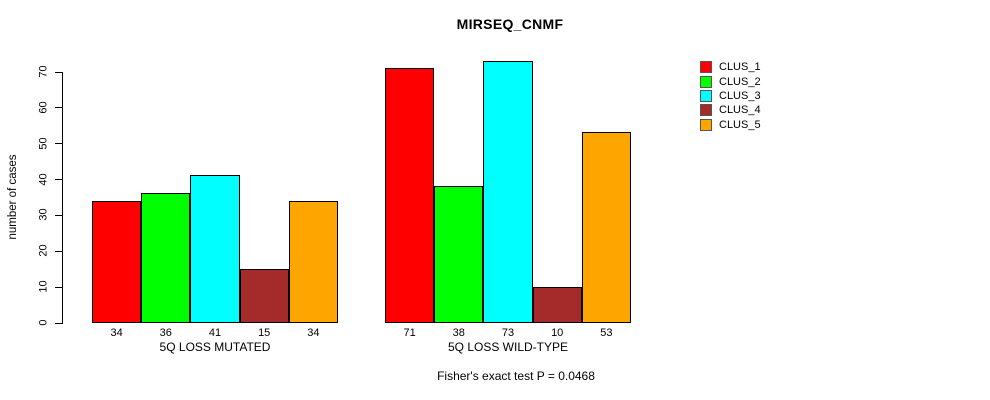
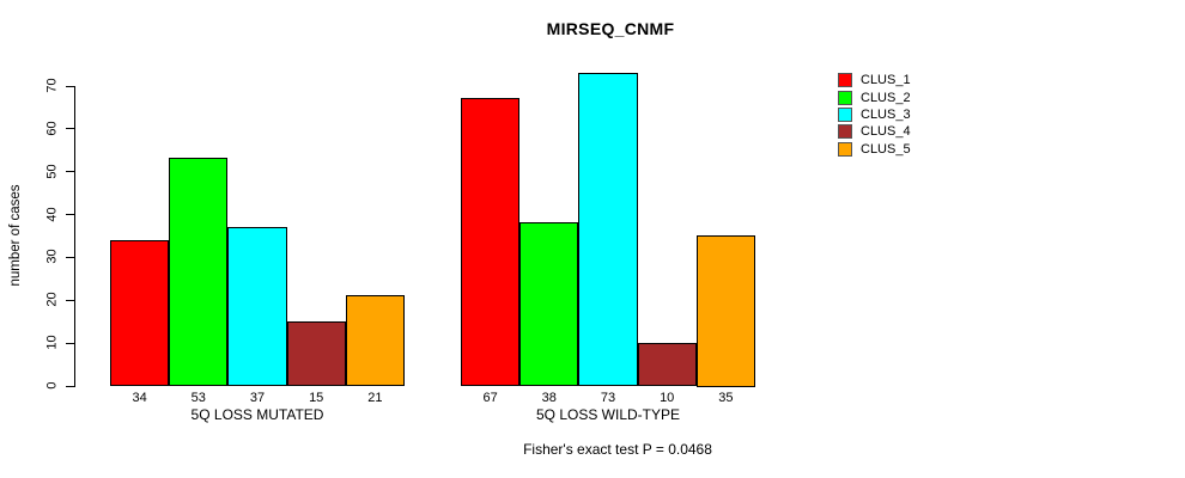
CLUS_2/5Q LOSS MUTATED: 36 -> 53
CLUS_3/5Q LOSS MUTATED: 41 -> 37
CLUS_5/5Q LOSS MUTATED: 34 -> 21
CLUS_1/5Q LOSS WILD-TYPE: 71 -> 67
CLUS_5/5Q LOSS WILD-TYPE: 53 -> 35
